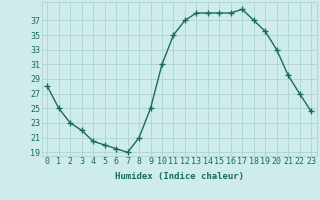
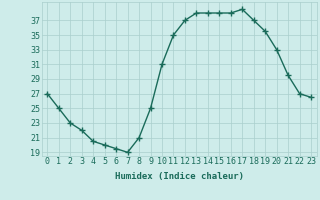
0: 28.0 -> 27.0
23: 24.6 -> 26.5
